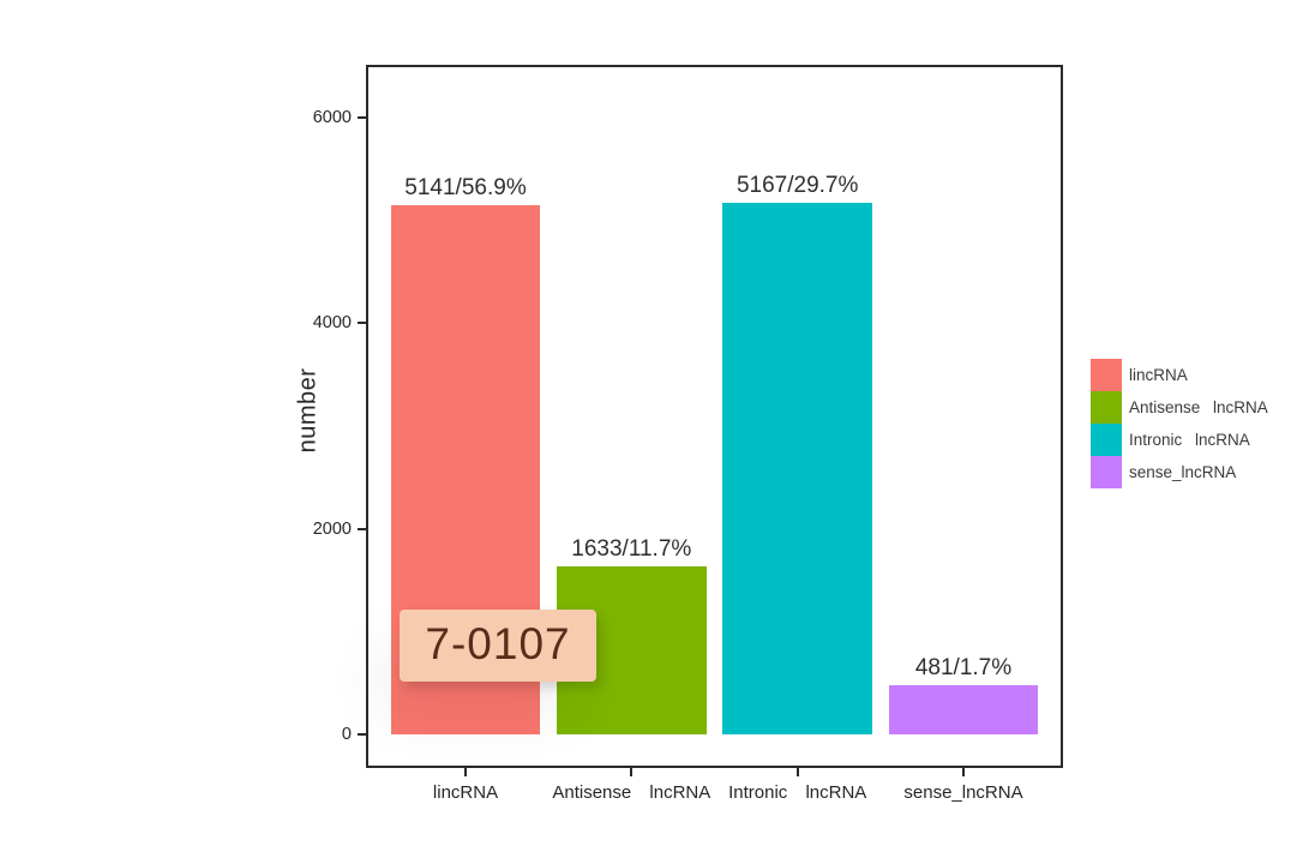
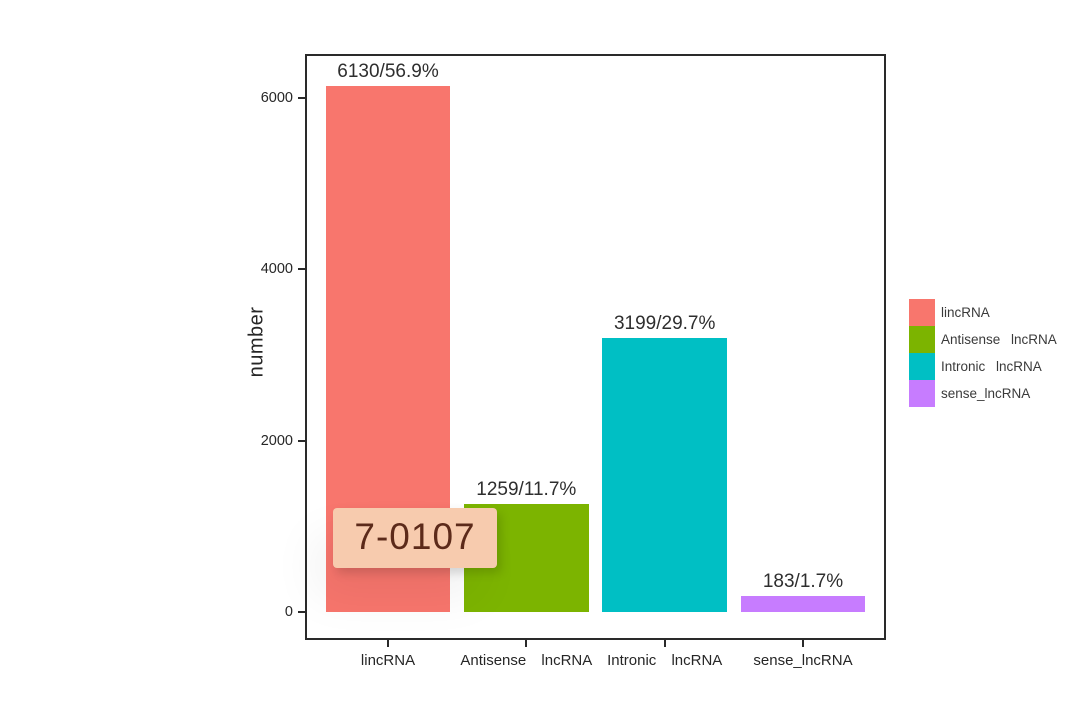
lincRNA: 5141 -> 6130
Antisense lncRNA: 1633 -> 1259
Intronic lncRNA: 5167 -> 3199
sense_lncRNA: 481 -> 183
